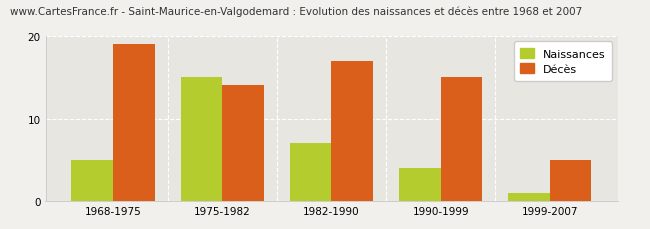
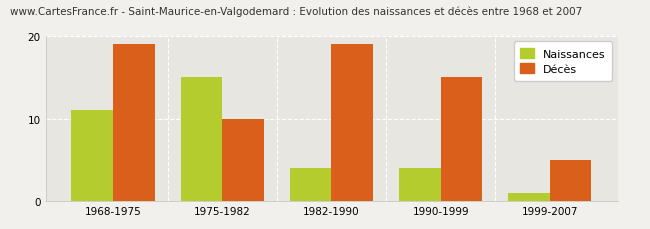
Naissances/1968-1975: 5 -> 11
Décès/1975-1982: 14 -> 10
Naissances/1982-1990: 7 -> 4
Décès/1982-1990: 17 -> 19
